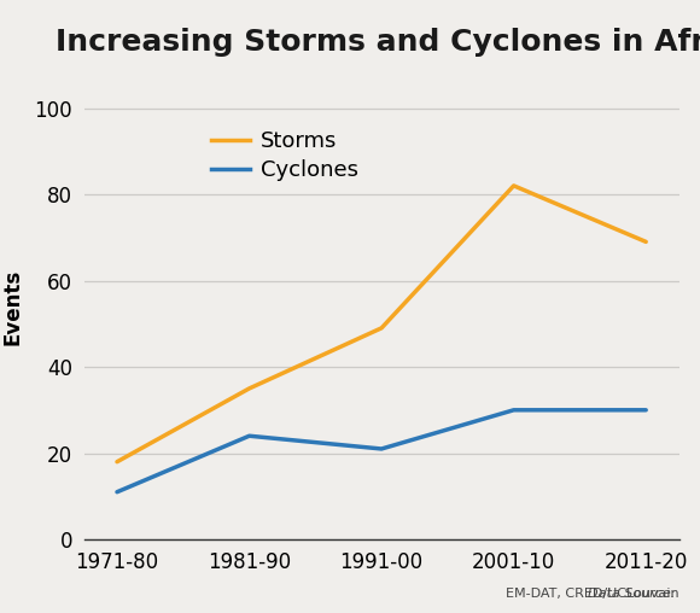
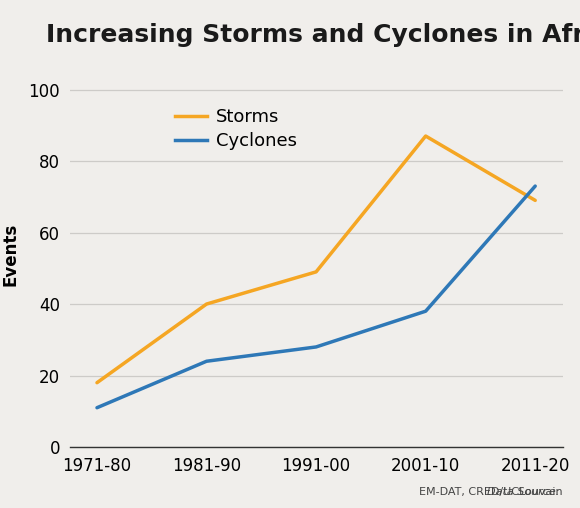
Storms/1981-90: 35 -> 40
Cyclones/1991-00: 21 -> 28
Storms/2001-10: 82 -> 87
Cyclones/2001-10: 30 -> 38
Cyclones/2011-20: 30 -> 73
